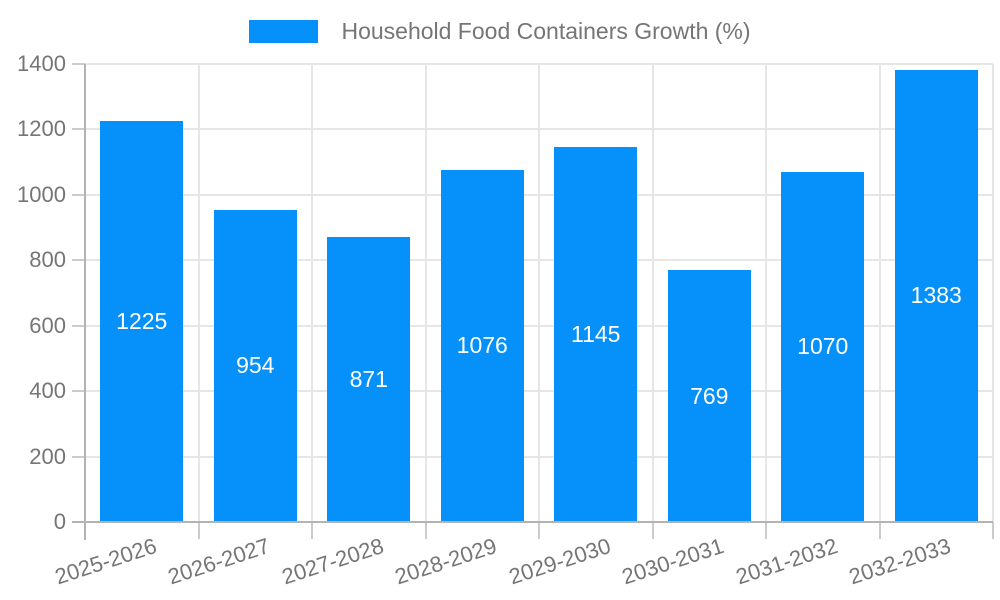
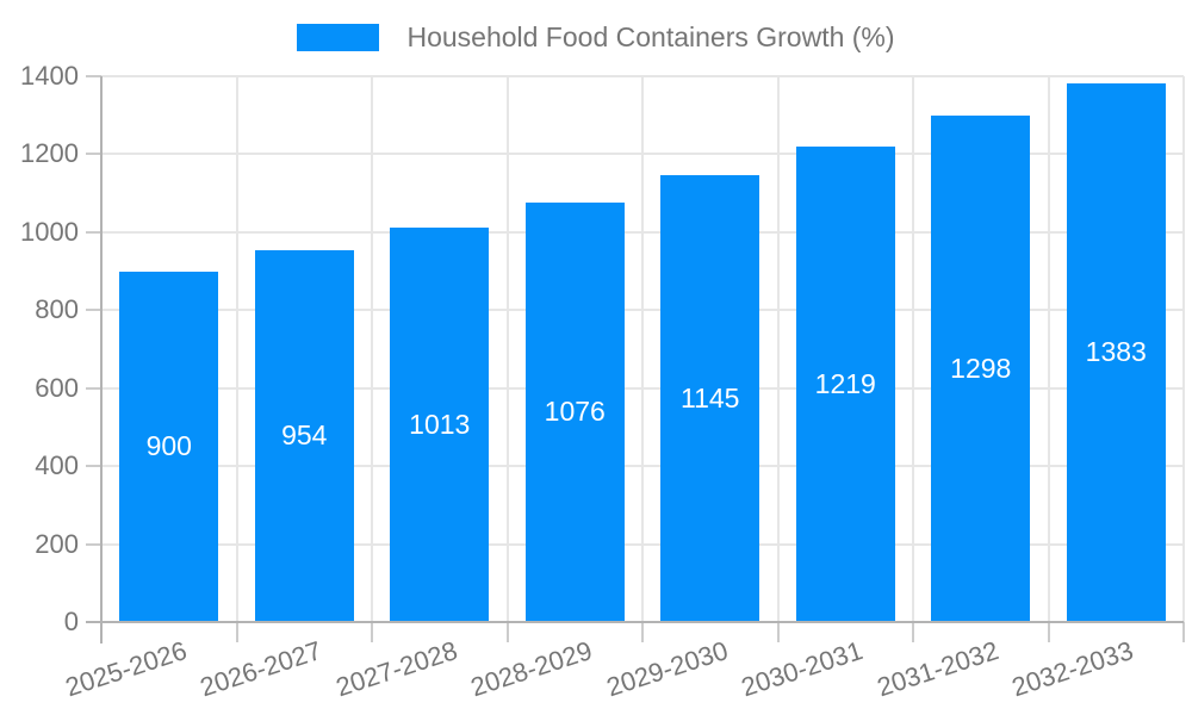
2025-2026: 1225 -> 900
2027-2028: 871 -> 1013
2030-2031: 769 -> 1219
2031-2032: 1070 -> 1298
